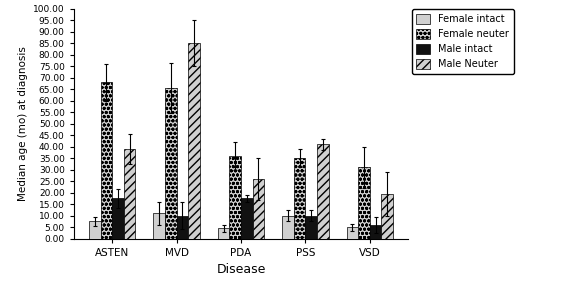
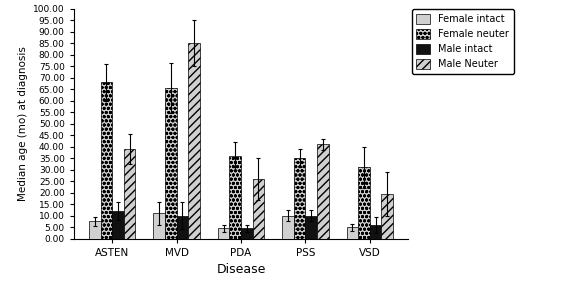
Male intact/ASTEN: 17.5 -> 12.0
Male intact/PDA: 17.5 -> 4.5
